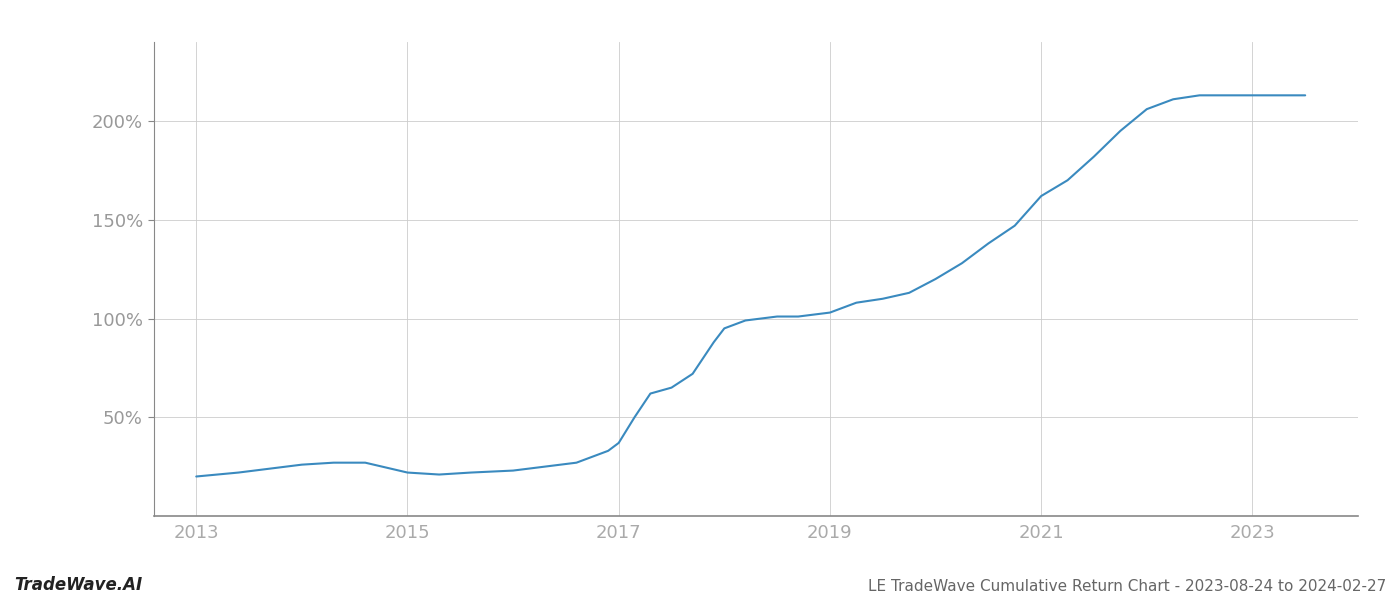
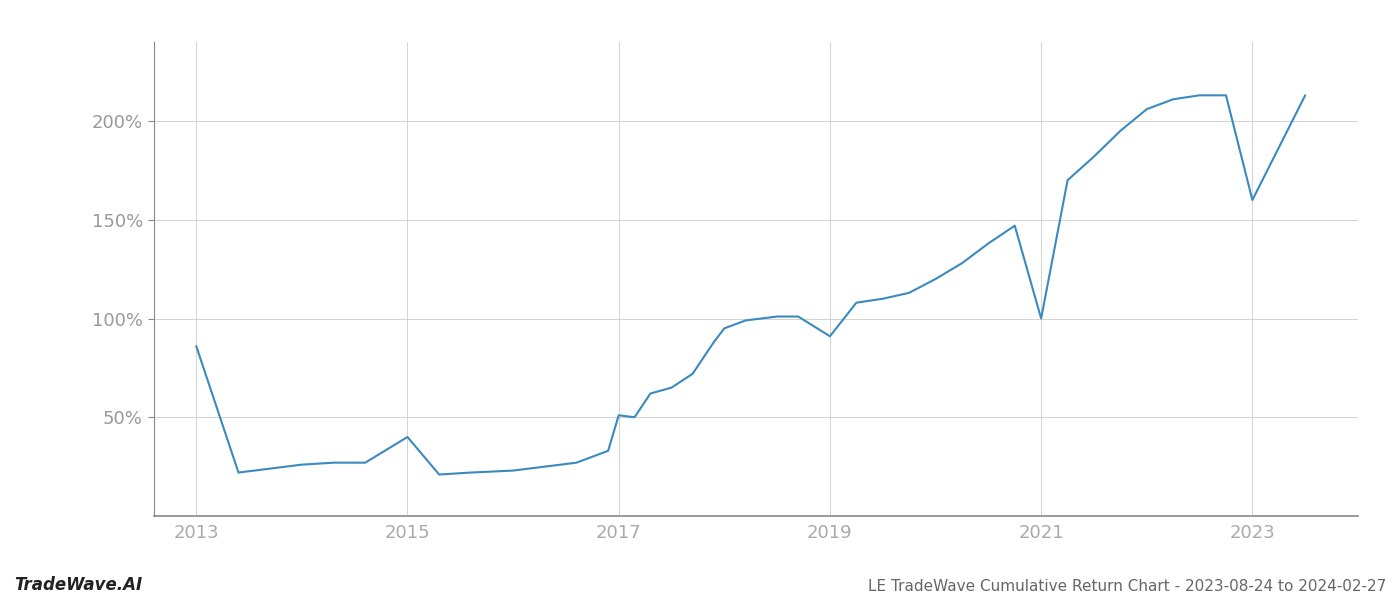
2013: 20% -> 86%
2015: 22% -> 40%
2017: 37% -> 51%
2019: 103% -> 91%
2021: 162% -> 100%
2023: 213% -> 160%
